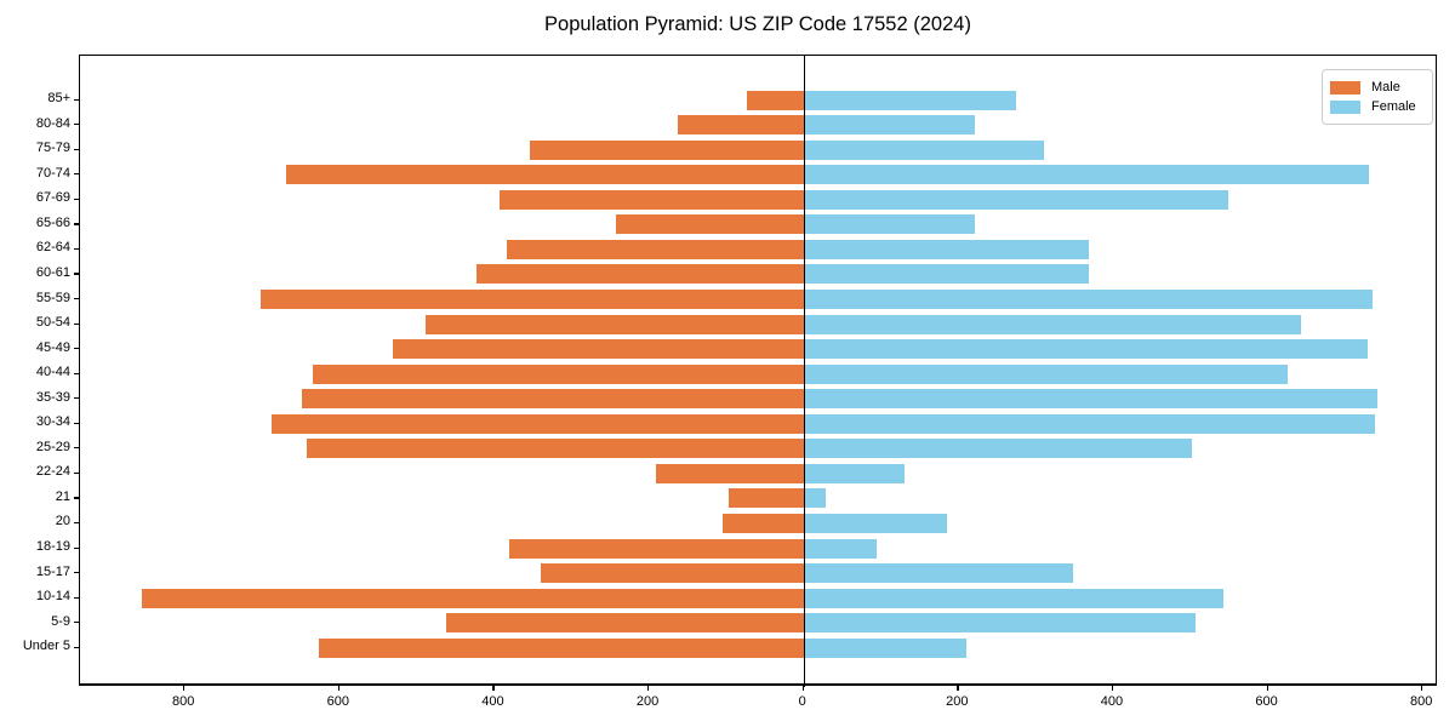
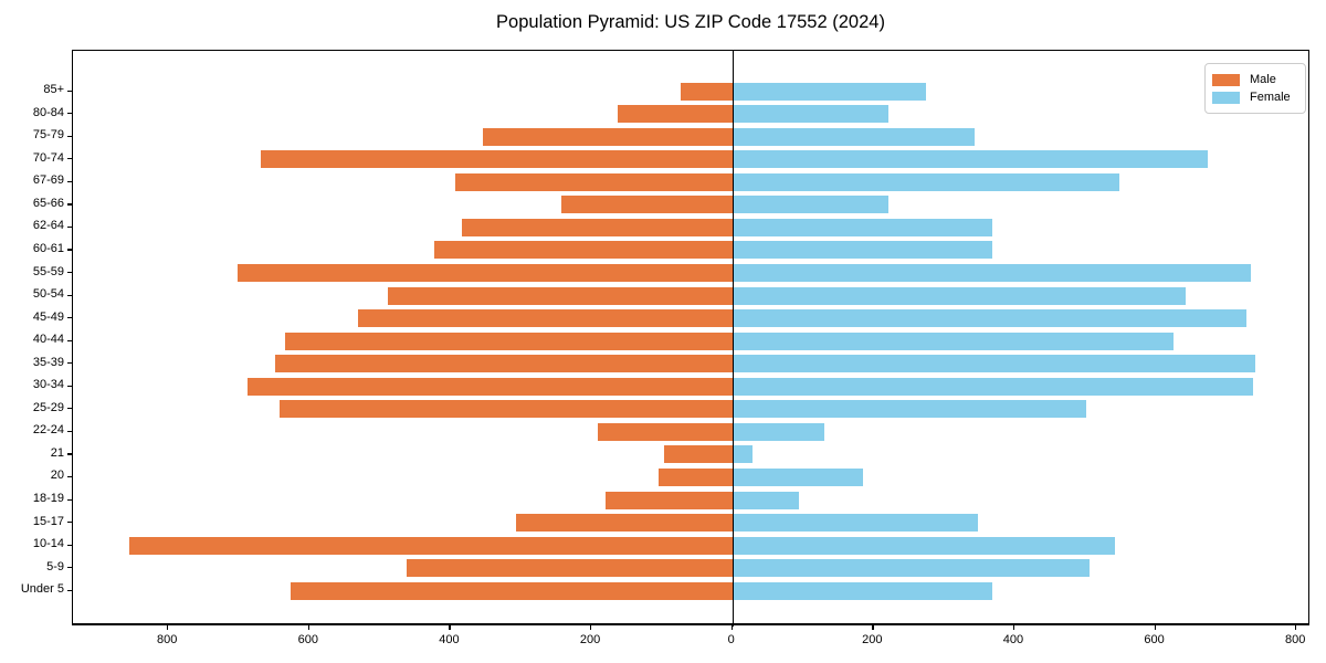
Female/75-79: 310 -> 340
Female/70-74: 730 -> 670
Male/18-19: 380 -> 180
Male/15-17: 340 -> 310
Female/Under 5: 210 -> 370
